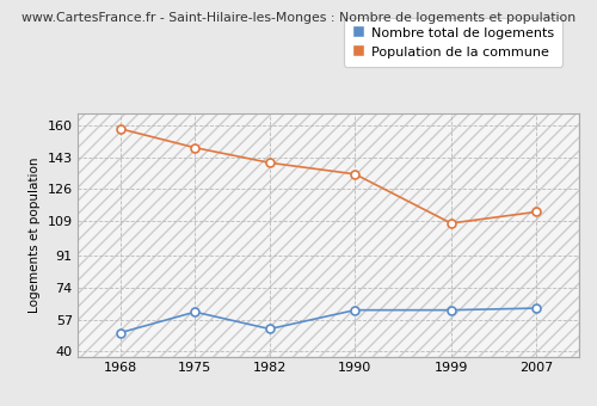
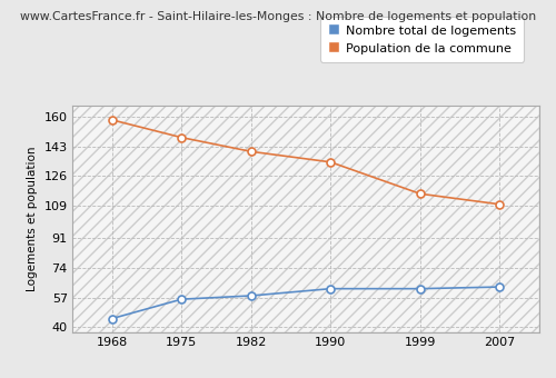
Nombre total de logements/1968: 50 -> 45
Nombre total de logements/1975: 61 -> 56
Nombre total de logements/1982: 52 -> 58
Population de la commune/1999: 108 -> 116
Population de la commune/2007: 114 -> 110
